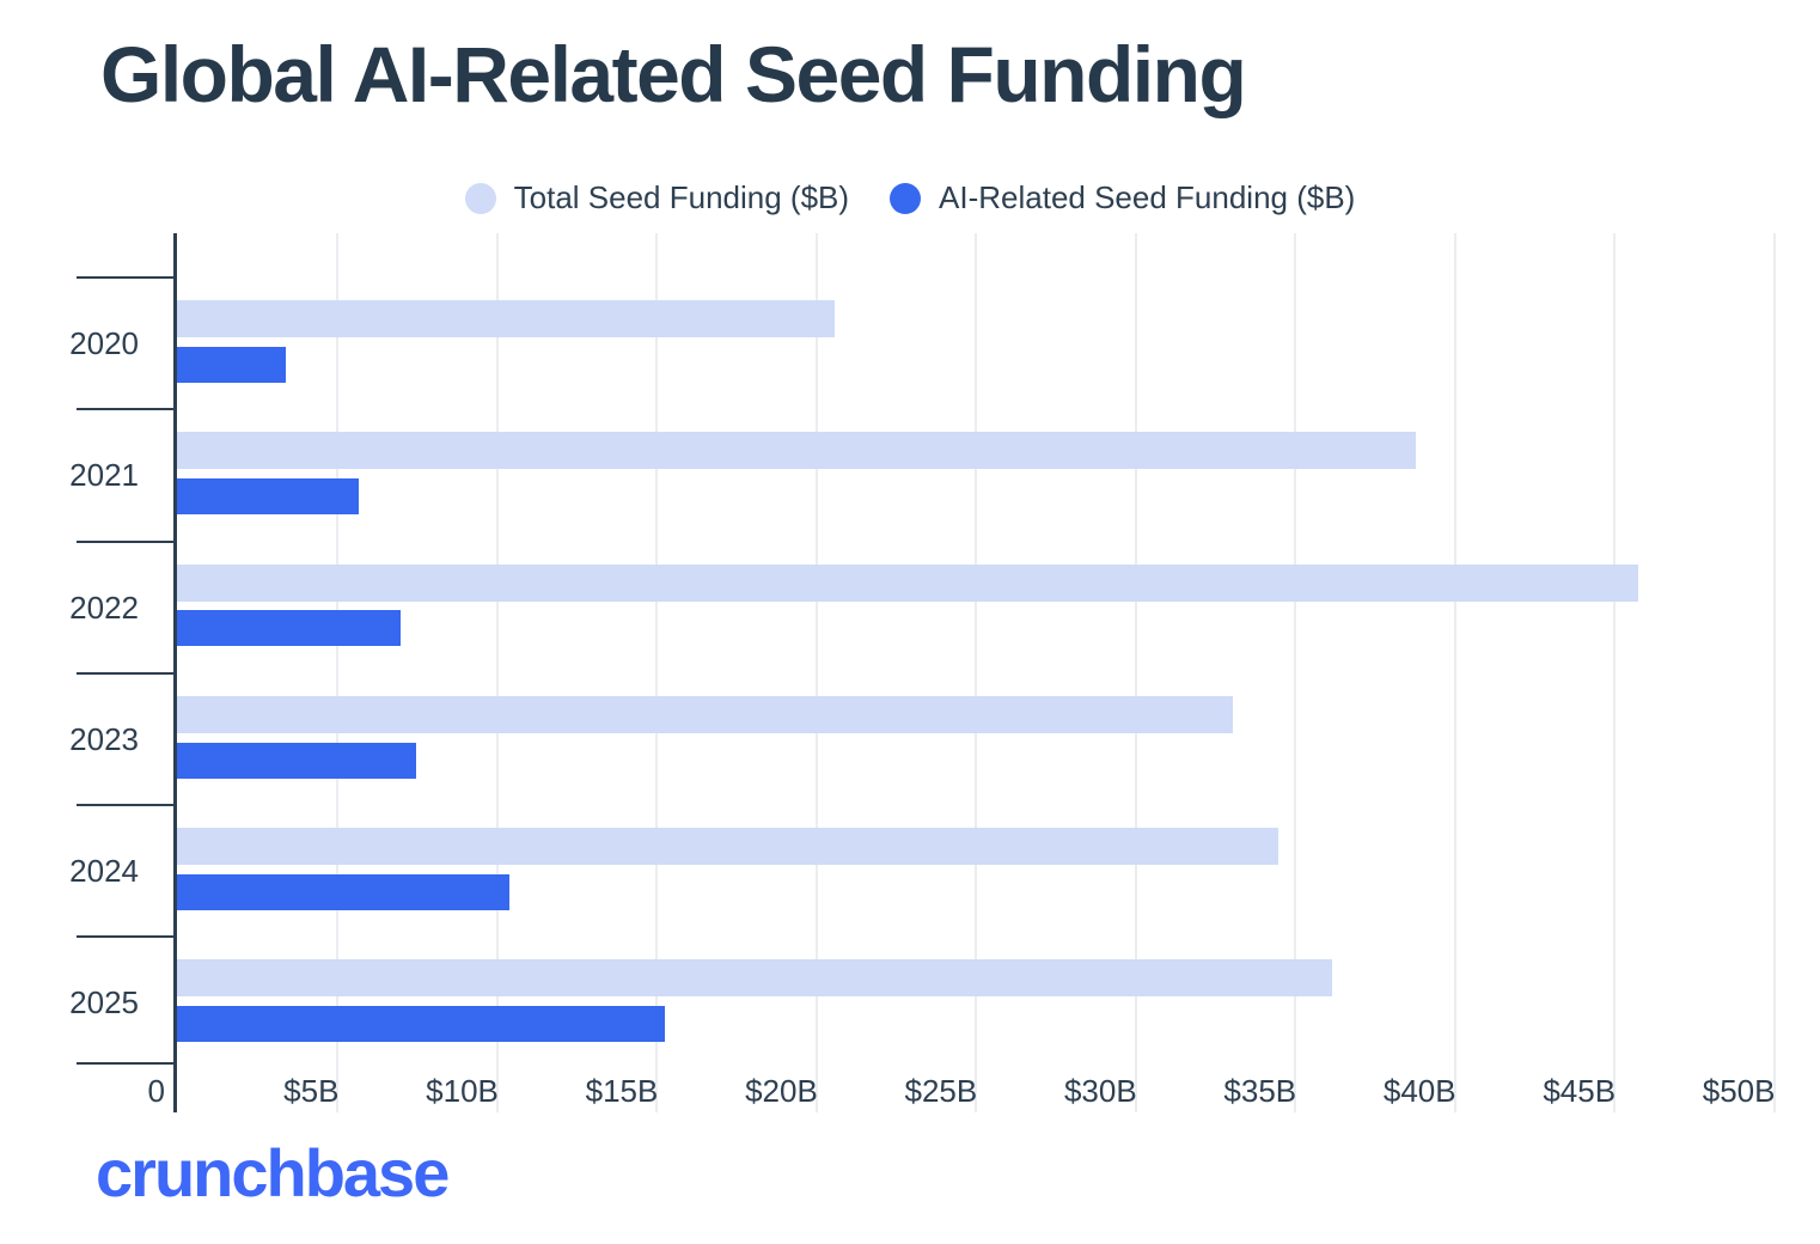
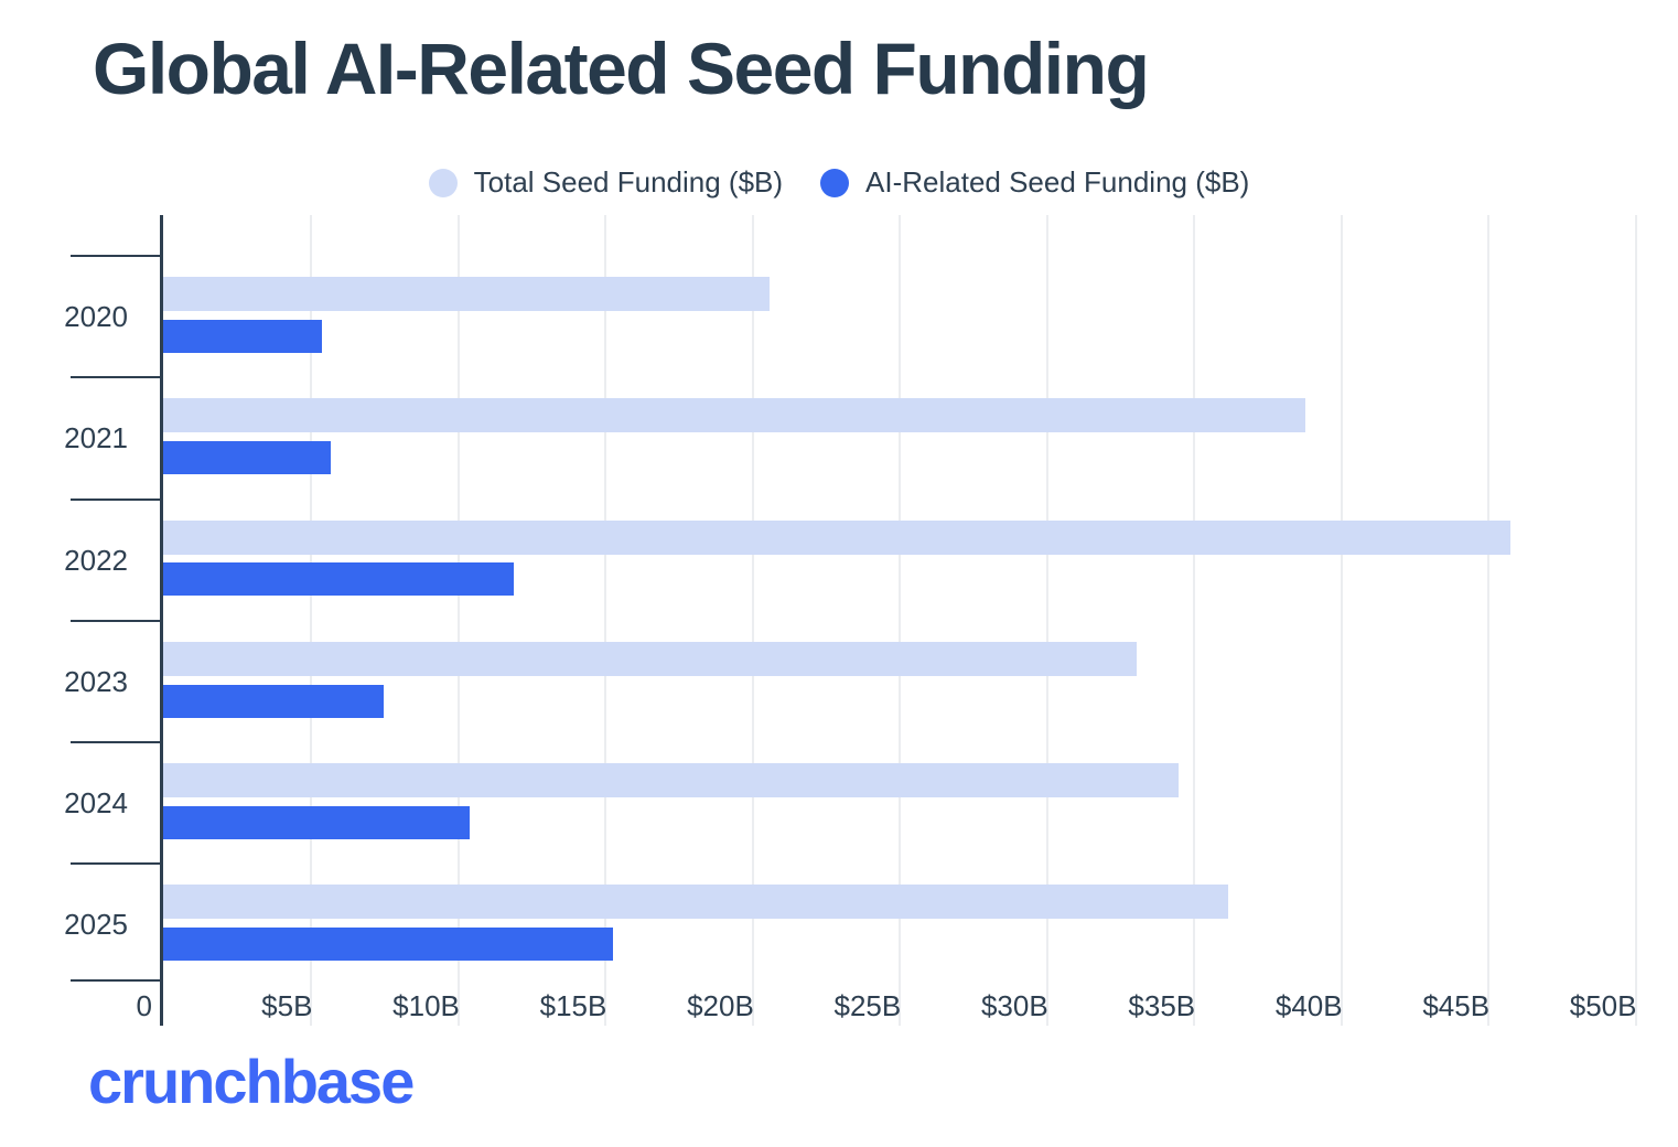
AI-Related Seed Funding ($B)/2020: $3.4B -> $5.4B
AI-Related Seed Funding ($B)/2022: $7.0B -> $11.9B
